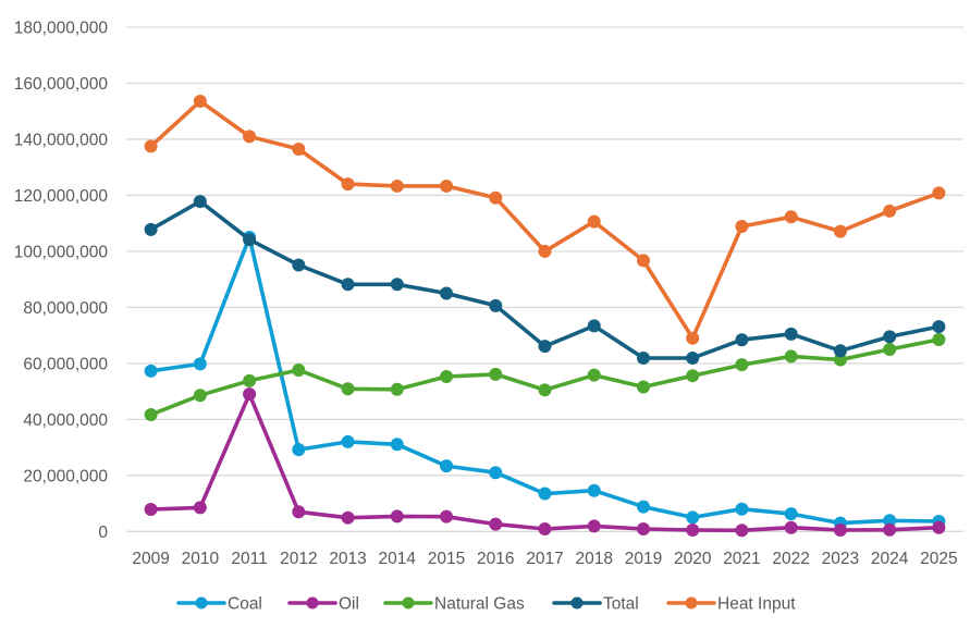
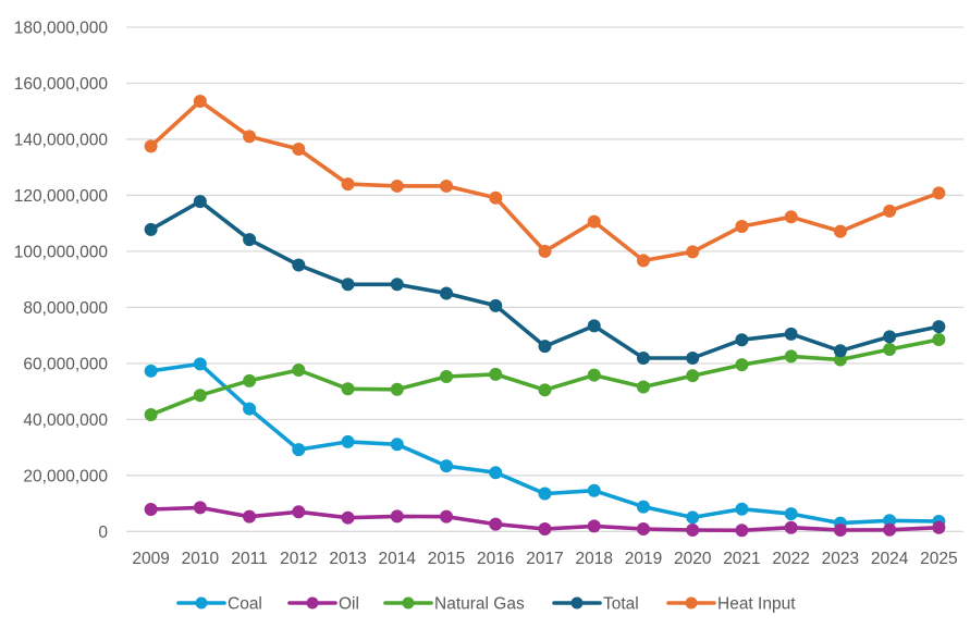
Coal/2011: 105000000 -> 44000000
Oil/2011: 49000000 -> 5000000
Heat Input/2020: 69000000 -> 100000000
